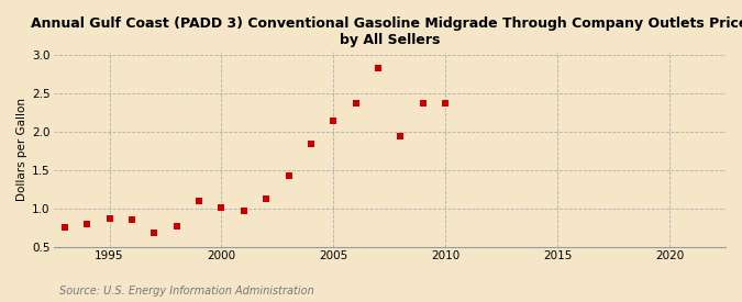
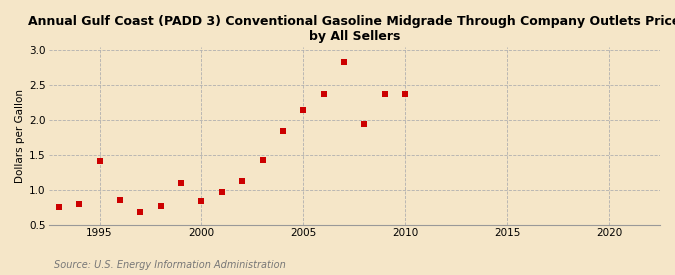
1995: 0.87 -> 1.42
2000: 1.02 -> 0.84
